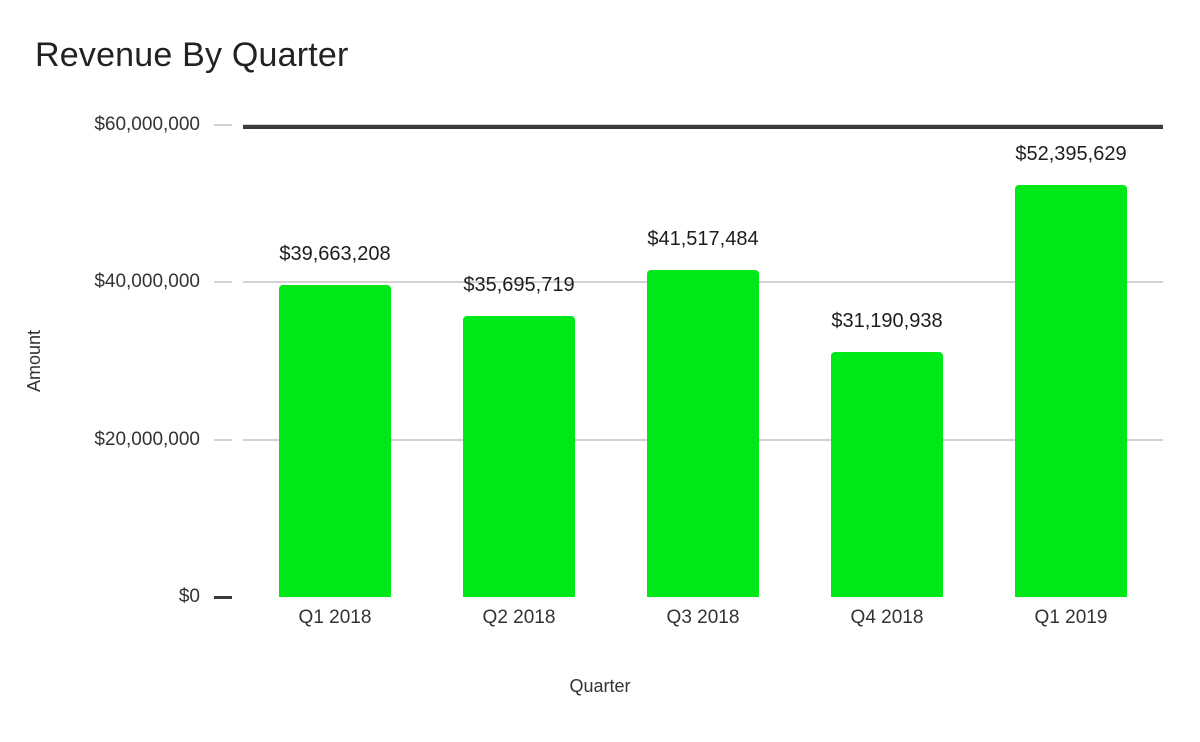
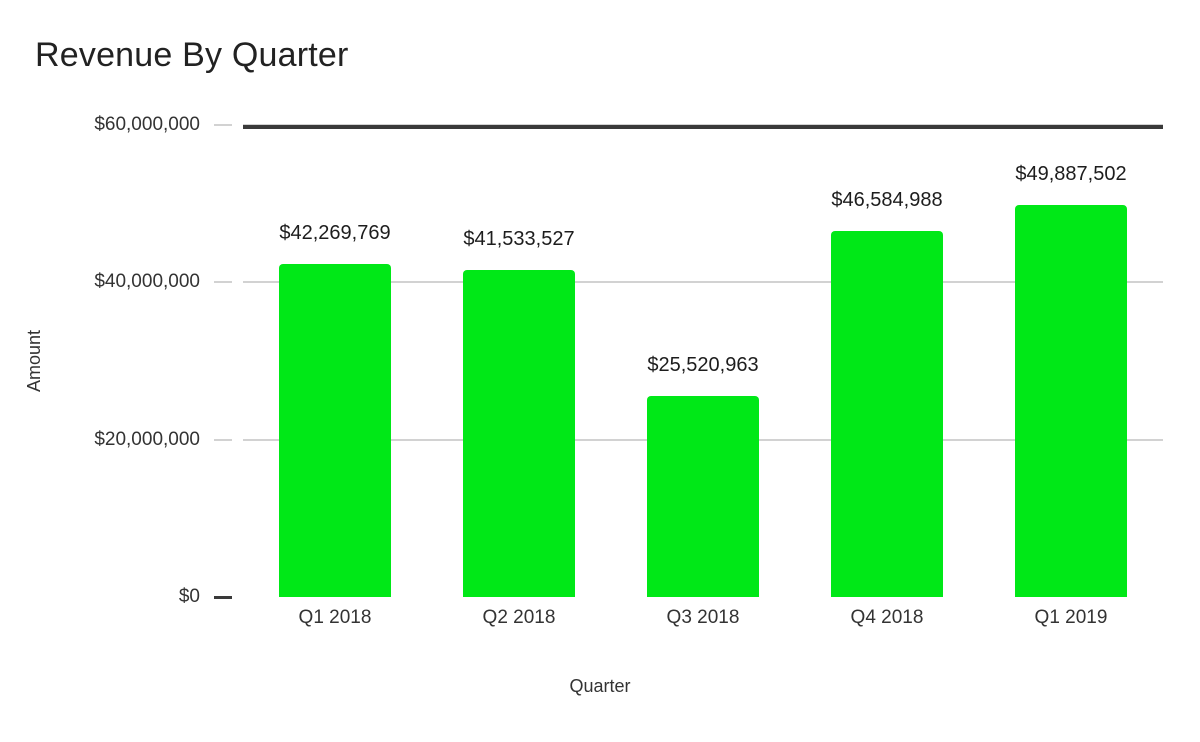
Q1 2018: $39,663,208 -> $42,269,769
Q2 2018: $35,695,719 -> $41,533,527
Q3 2018: $41,517,484 -> $25,520,963
Q4 2018: $31,190,938 -> $46,584,988
Q1 2019: $52,395,629 -> $49,887,502
